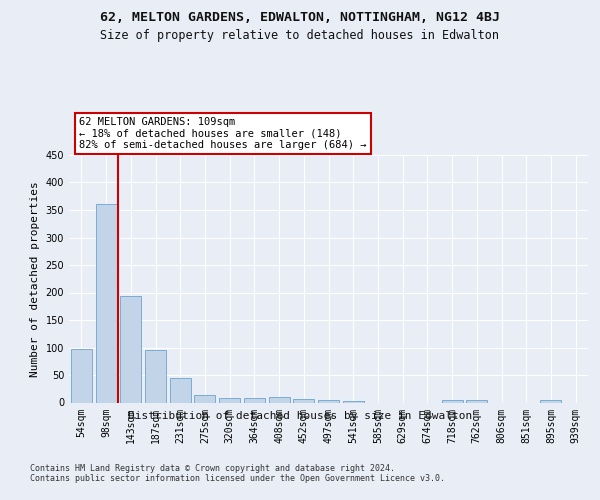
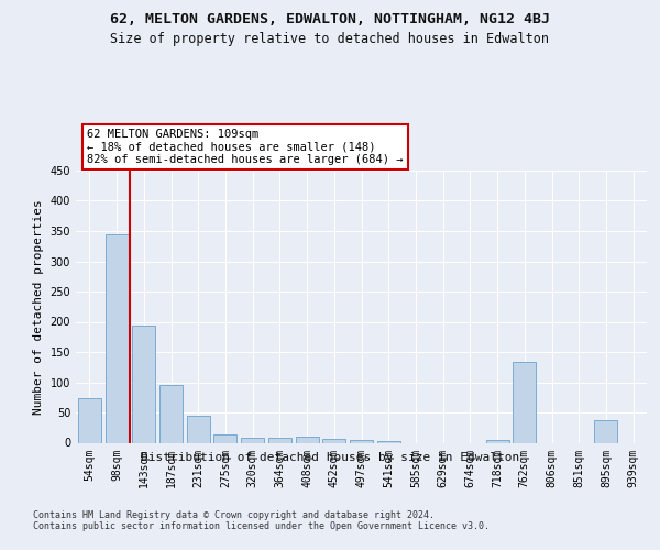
54sqm: 97 -> 74
98sqm: 360 -> 344
762sqm: 4 -> 134
895sqm: 4 -> 38
